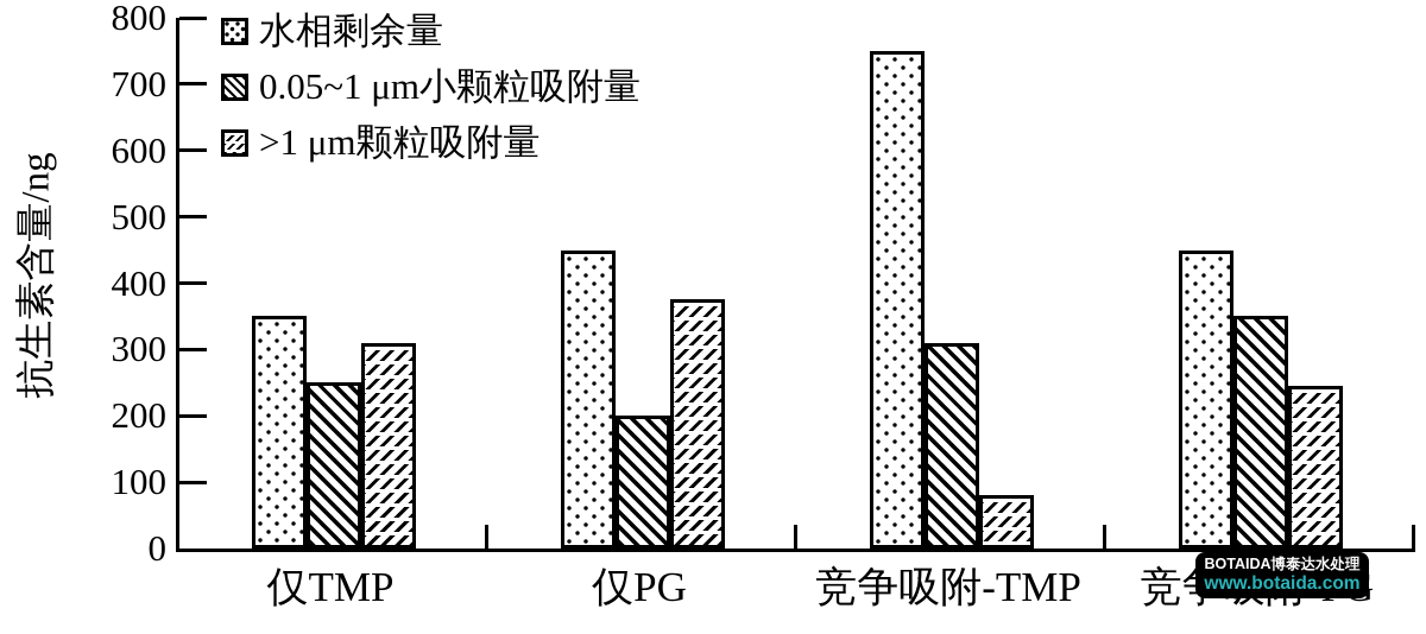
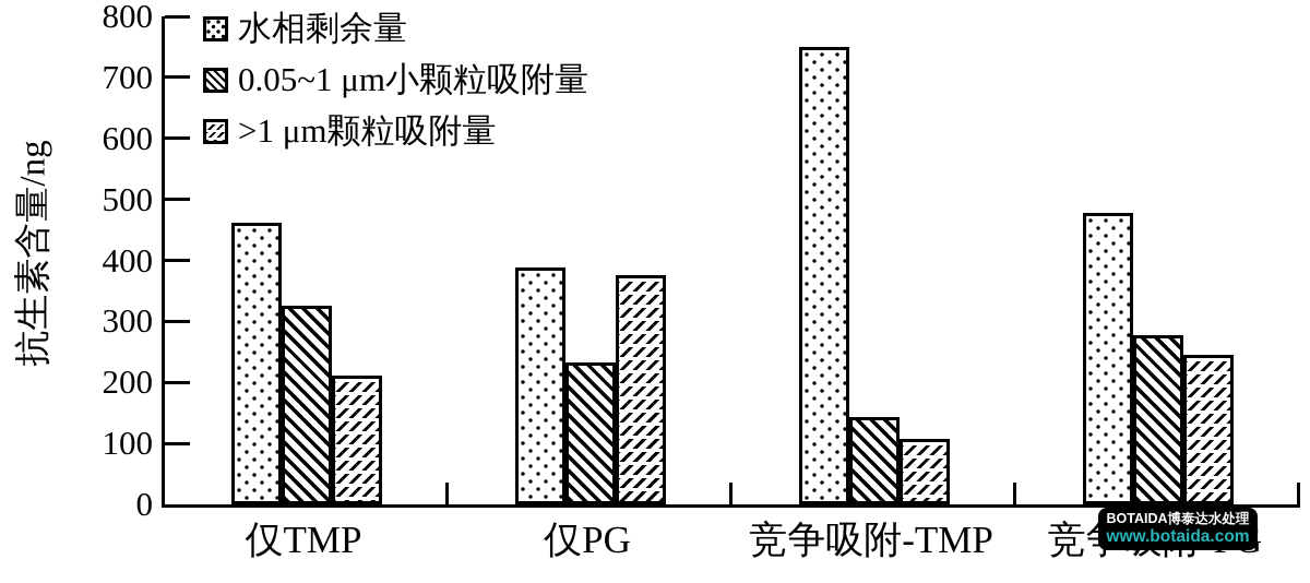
水相剩余量/仅TMP: 350 -> 460
0.05~1 μm小颗粒吸附量/仅TMP: 250 -> 320
>1 μm颗粒吸附量/仅TMP: 310 -> 210
水相剩余量/仅PG: 450 -> 390
0.05~1 μm小颗粒吸附量/仅PG: 200 -> 230
0.05~1 μm小颗粒吸附量/竞争吸附-TMP: 310 -> 140
>1 μm颗粒吸附量/竞争吸附-TMP: 80 -> 110
水相剩余量/竞争吸附-PG: 450 -> 480
0.05~1 μm小颗粒吸附量/竞争吸附-PG: 350 -> 280
